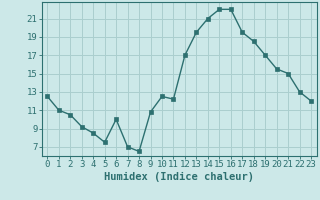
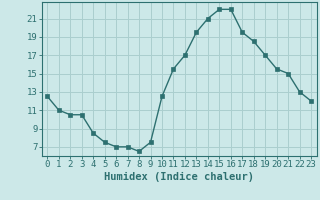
3: 9.2 -> 10.5
6: 10.0 -> 7.0
9: 10.8 -> 7.5
11: 12.2 -> 15.5
